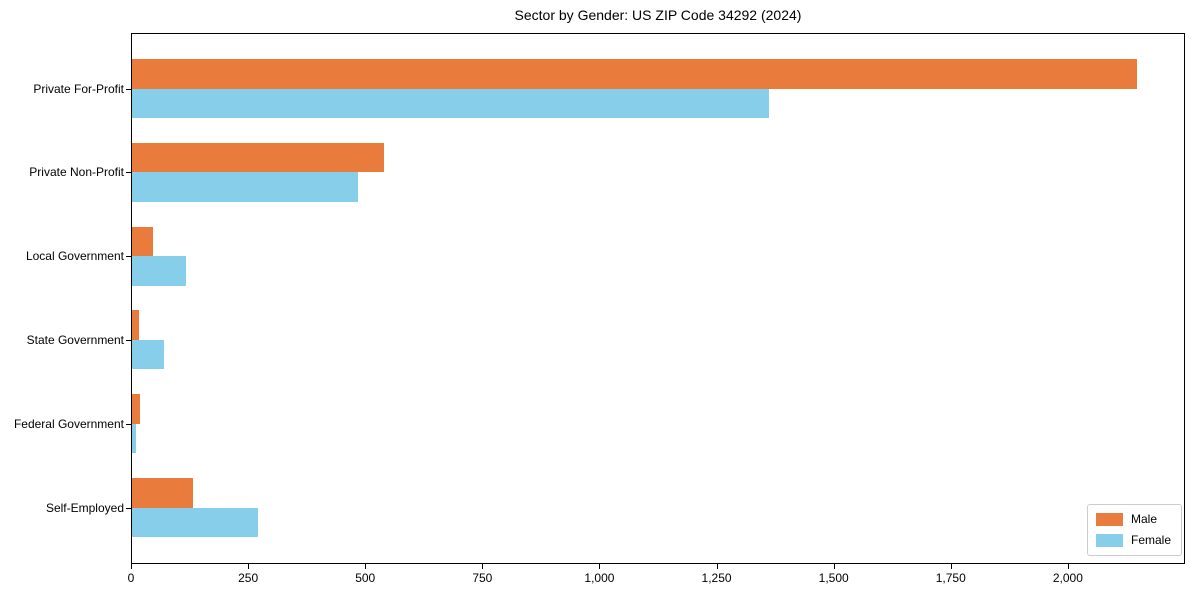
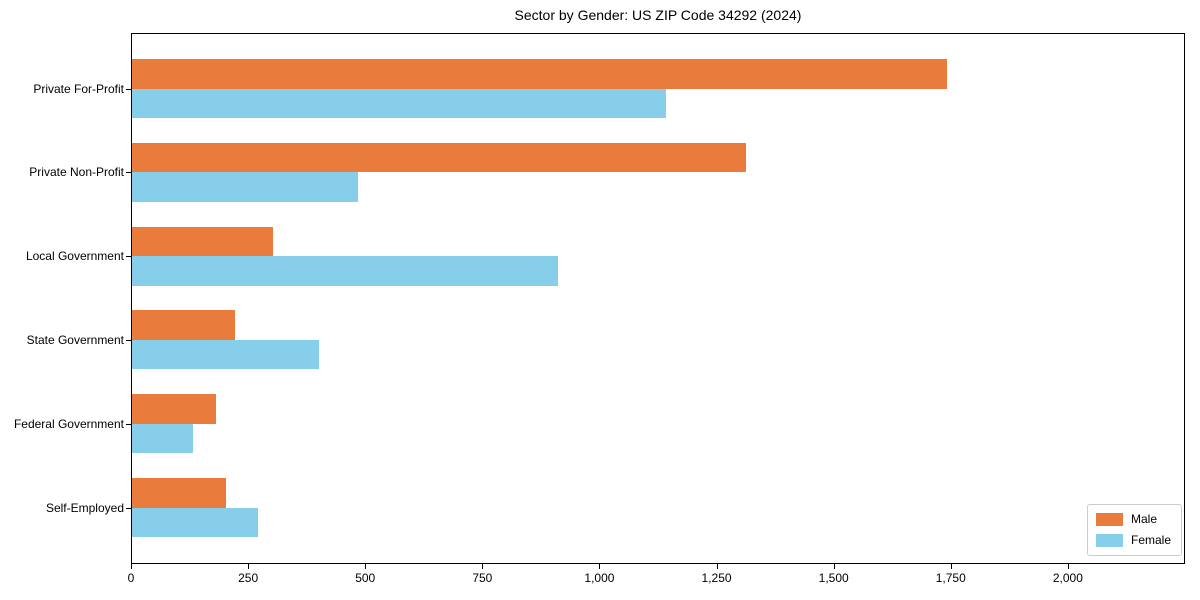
Male/Private For-Profit: 2140 -> 1740
Female/Private For-Profit: 1360 -> 1140
Male/Private Non-Profit: 540 -> 1310
Male/Local Government: 40 -> 300
Female/Local Government: 120 -> 910
Male/State Government: 10 -> 220
Female/State Government: 70 -> 400
Male/Federal Government: 20 -> 180
Female/Federal Government: 10 -> 130
Male/Self-Employed: 130 -> 200
